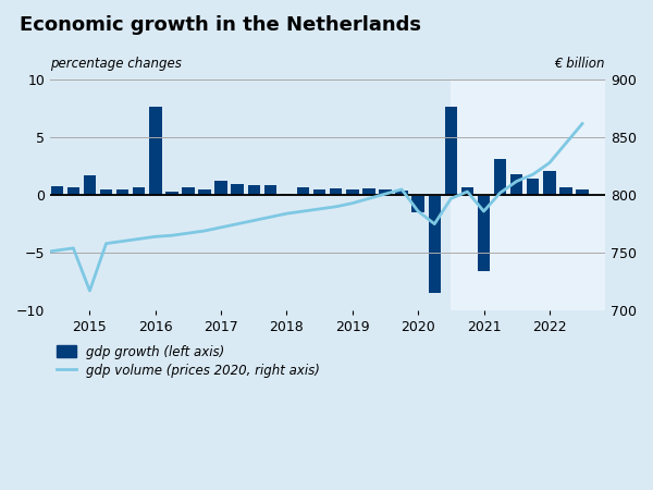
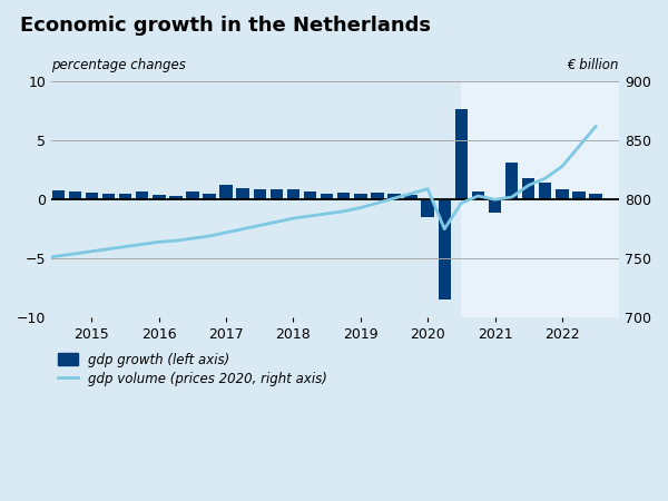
gdp growth (left axis)/2015: 1.7 -> 0.6
gdp volume (prices 2020, right axis)/2015: 717 -> 756
gdp growth (left axis)/2016: 7.7 -> 0.4
gdp growth (left axis)/2018: 0.1 -> 0.9
gdp volume (prices 2020, right axis)/2020: 786 -> 809
gdp growth (left axis)/2021: -6.6 -> -1.1
gdp volume (prices 2020, right axis)/2021: 786 -> 800
gdp growth (left axis)/2022: 2.1 -> 0.9
